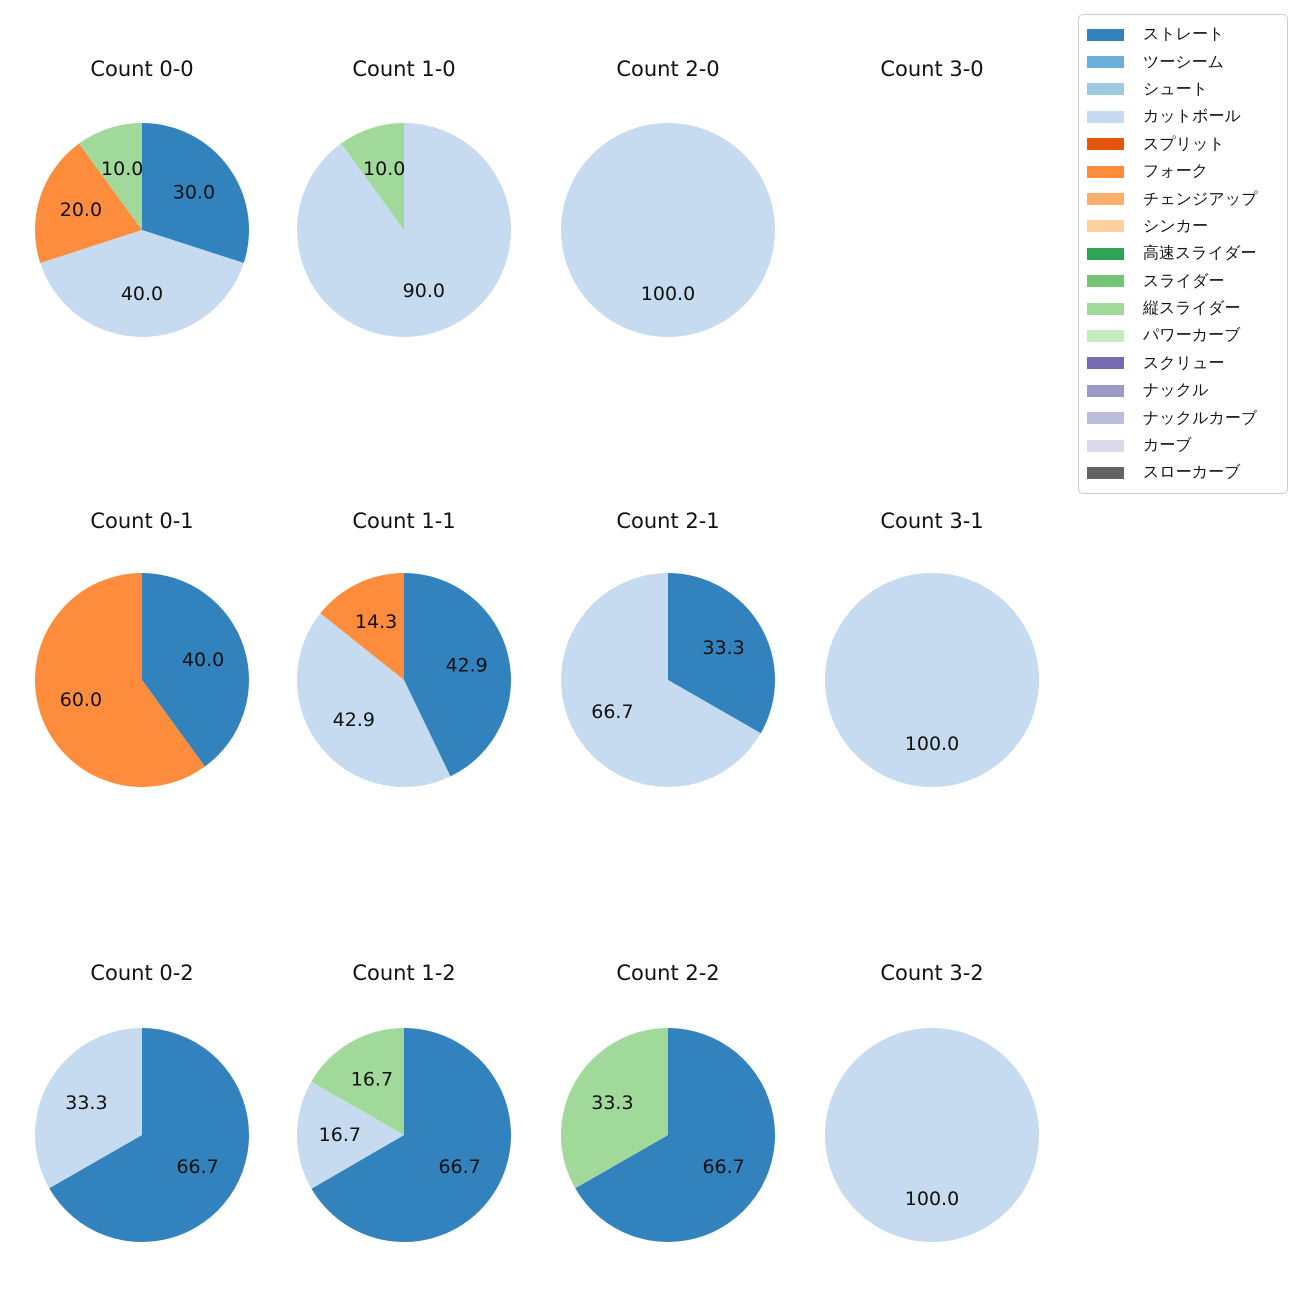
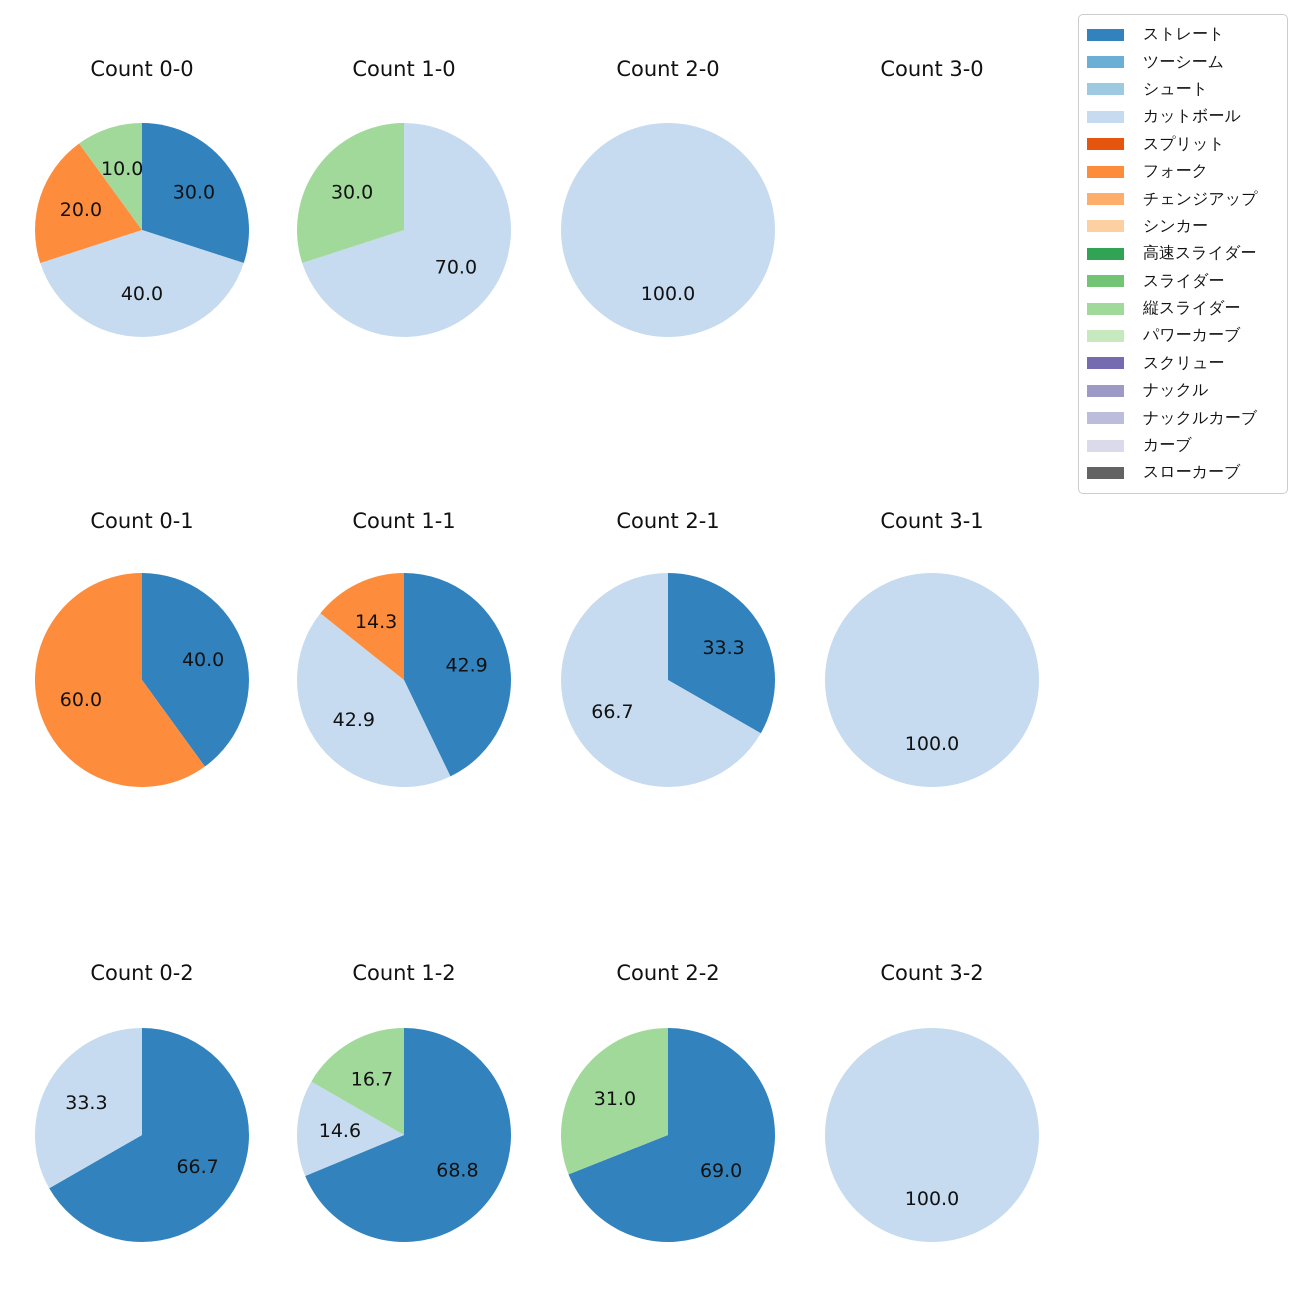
Count 1-0/カットボール: 90.0 -> 70.0
Count 1-0/縦スライダー: 10.0 -> 30.0
Count 1-2/ストレート: 66.7 -> 68.8
Count 1-2/カットボール: 16.7 -> 14.6
Count 2-2/ストレート: 66.7 -> 69.0
Count 2-2/縦スライダー: 33.3 -> 31.0
